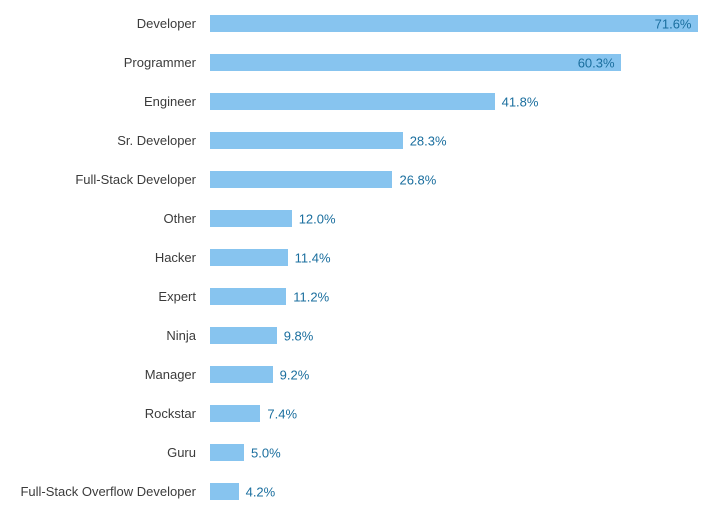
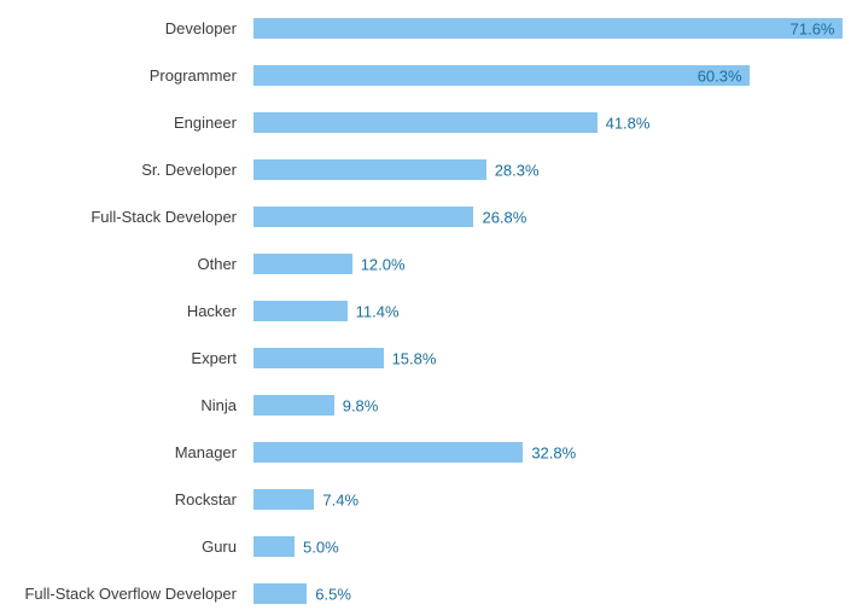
Expert: 11.2% -> 15.8%
Manager: 9.2% -> 32.8%
Full-Stack Overflow Developer: 4.2% -> 6.5%
